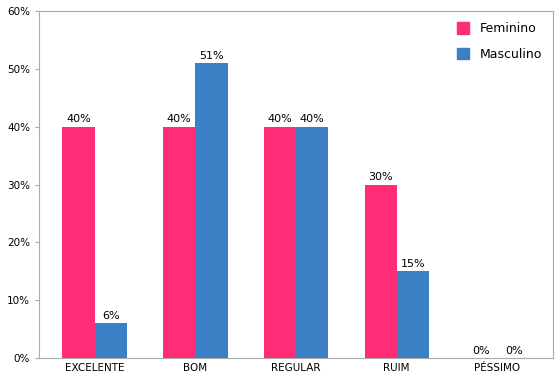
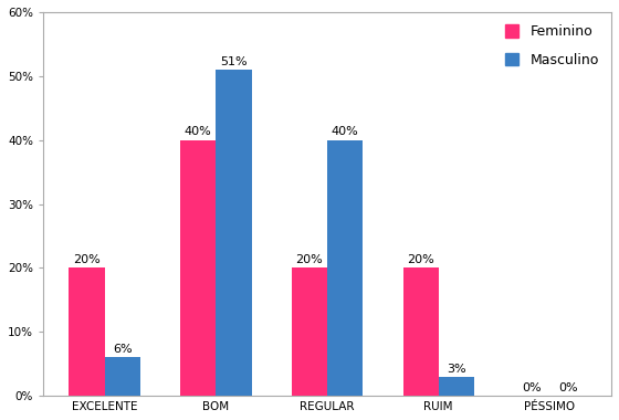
Feminino/EXCELENTE: 40% -> 20%
Feminino/REGULAR: 40% -> 20%
Feminino/RUIM: 30% -> 20%
Masculino/RUIM: 15% -> 3%
